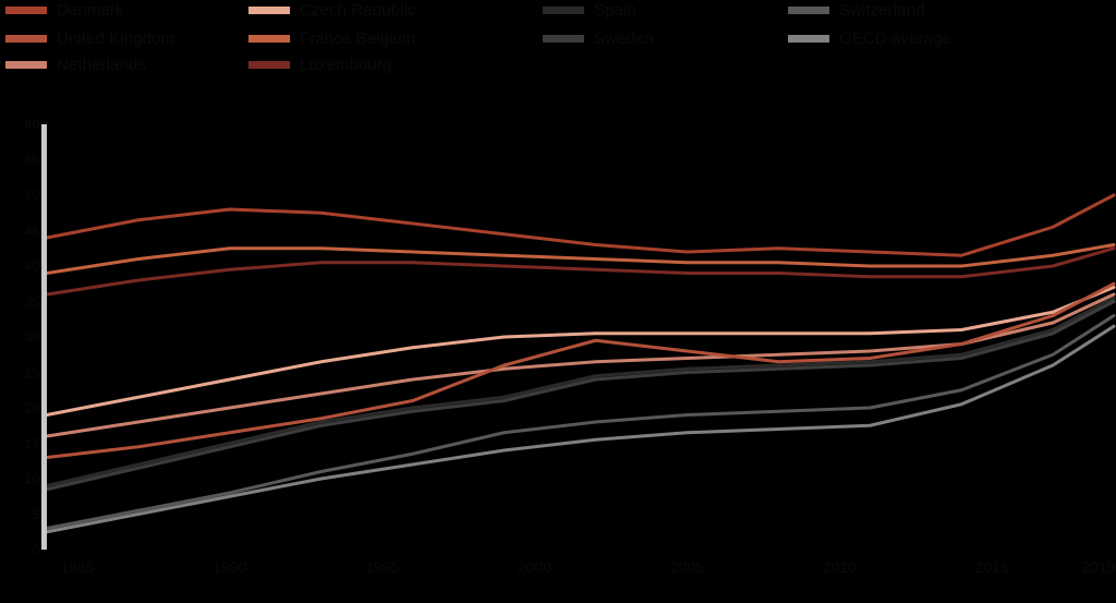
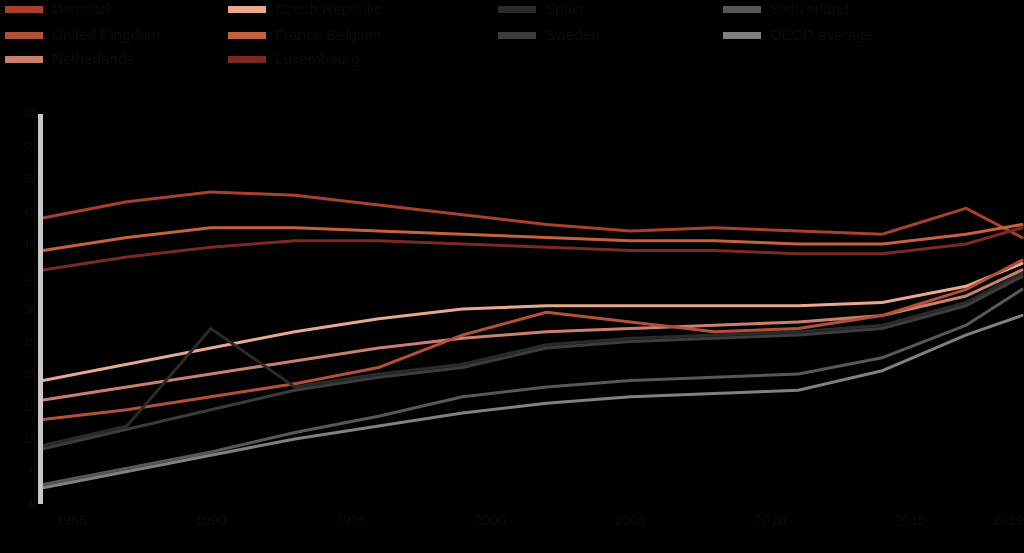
Spain/1990: 15 -> 27
Denmark/2019: 50 -> 41
OECD average/2019: 32 -> 29
